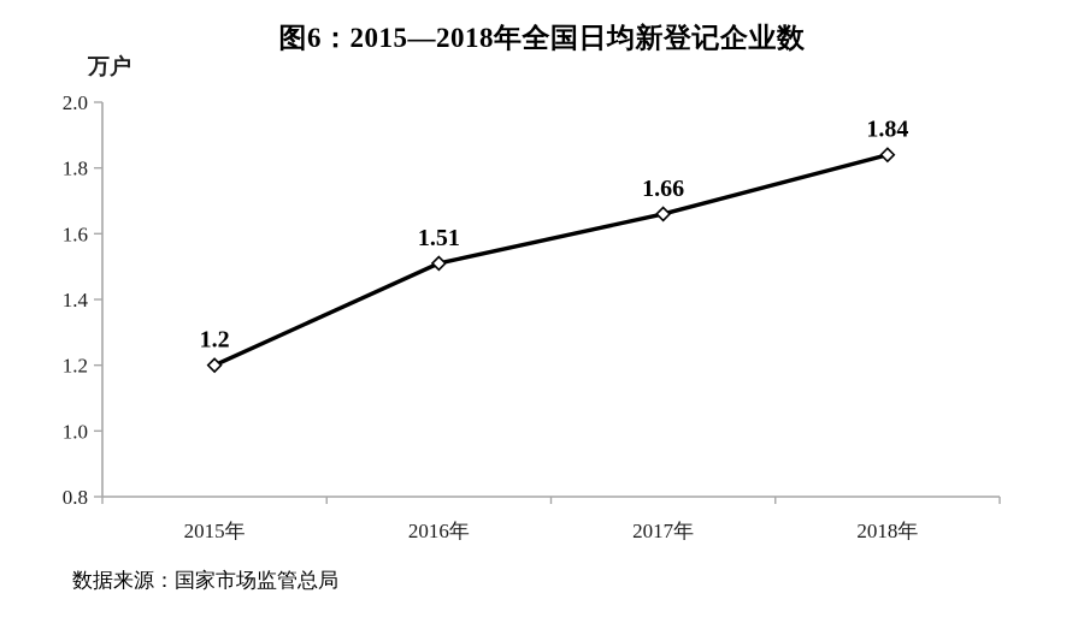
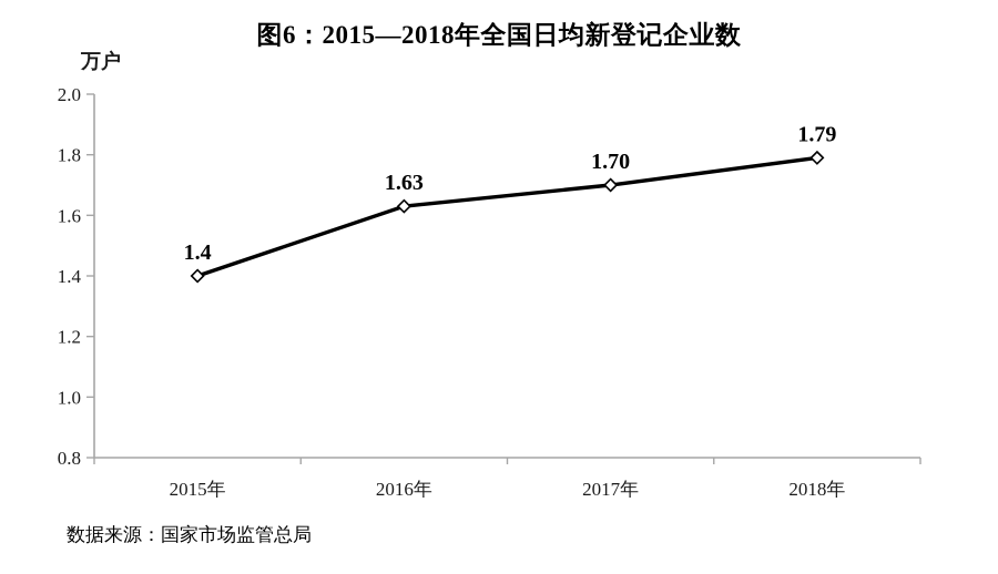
2015年: 1.2 -> 1.4
2016年: 1.51 -> 1.63
2017年: 1.66 -> 1.70
2018年: 1.84 -> 1.79
